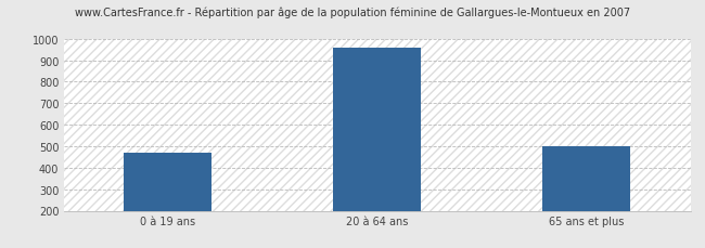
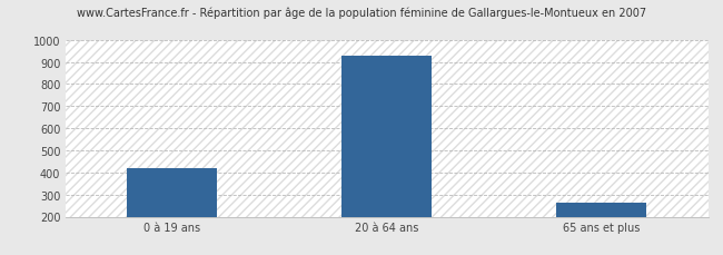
0 à 19 ans: 470 -> 420
20 à 64 ans: 960 -> 930
65 ans et plus: 500 -> 260
